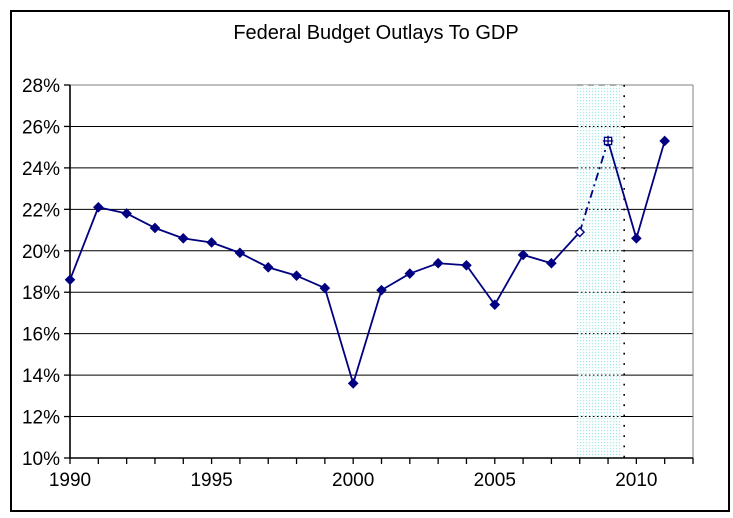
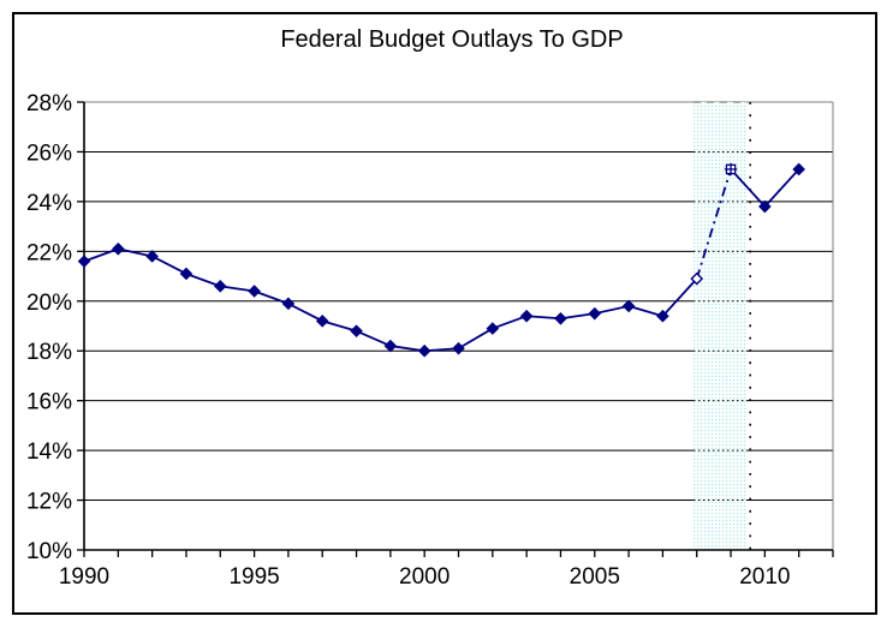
1990: 18.6% -> 21.6%
2000: 13.6% -> 18.0%
2005: 17.4% -> 19.5%
2010: 20.6% -> 23.8%
